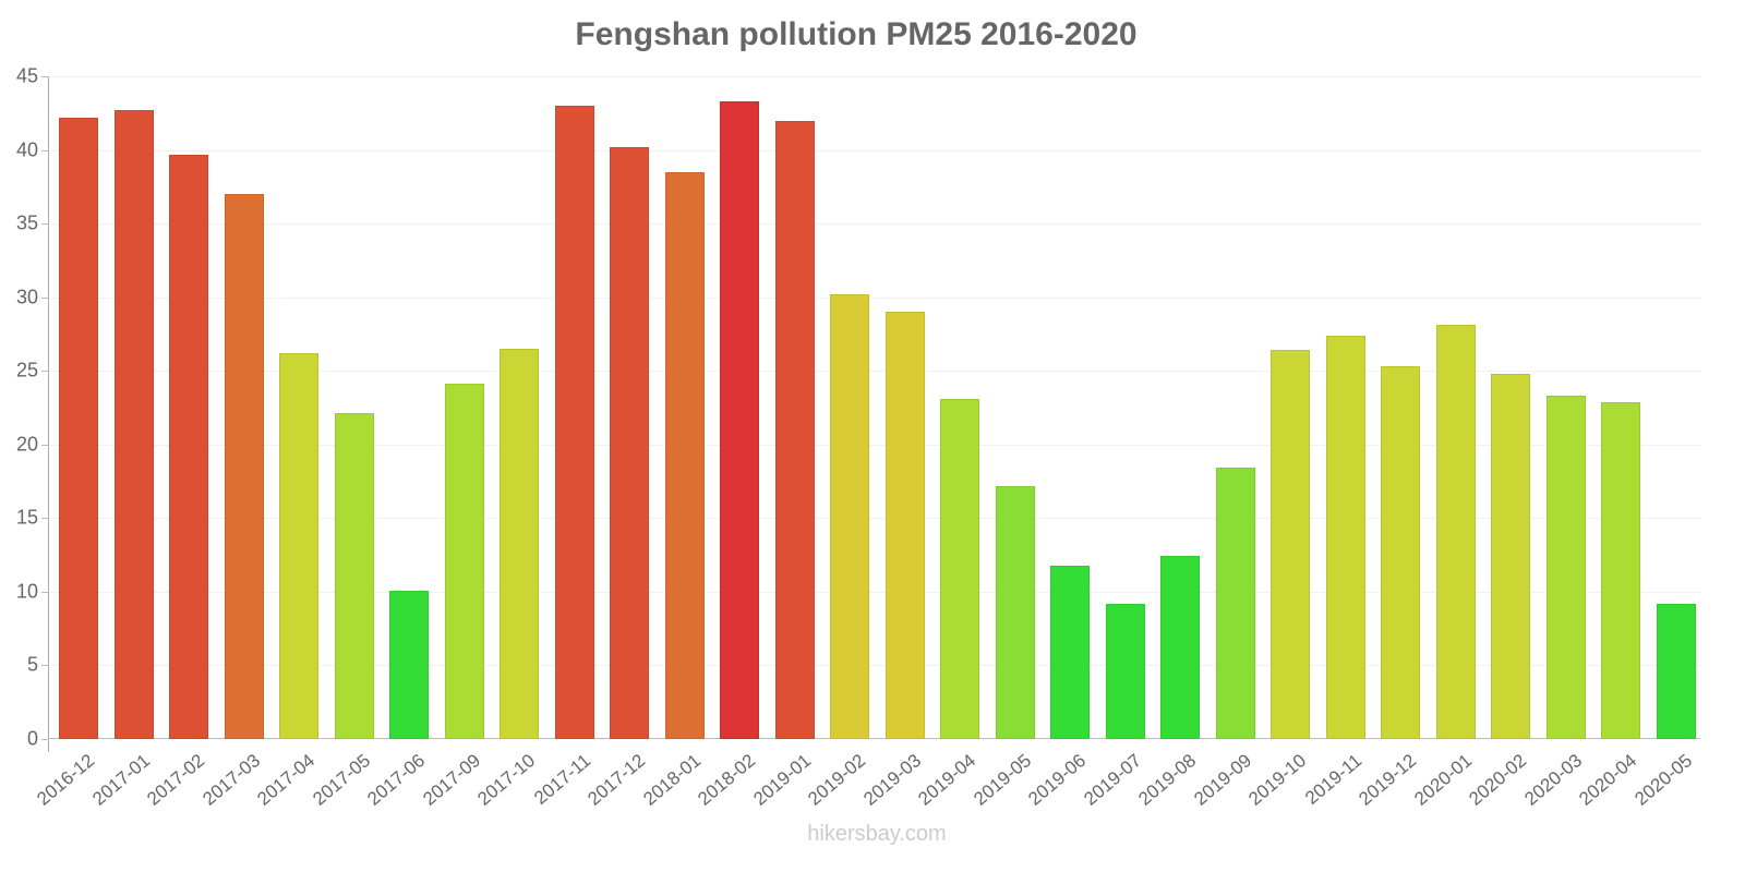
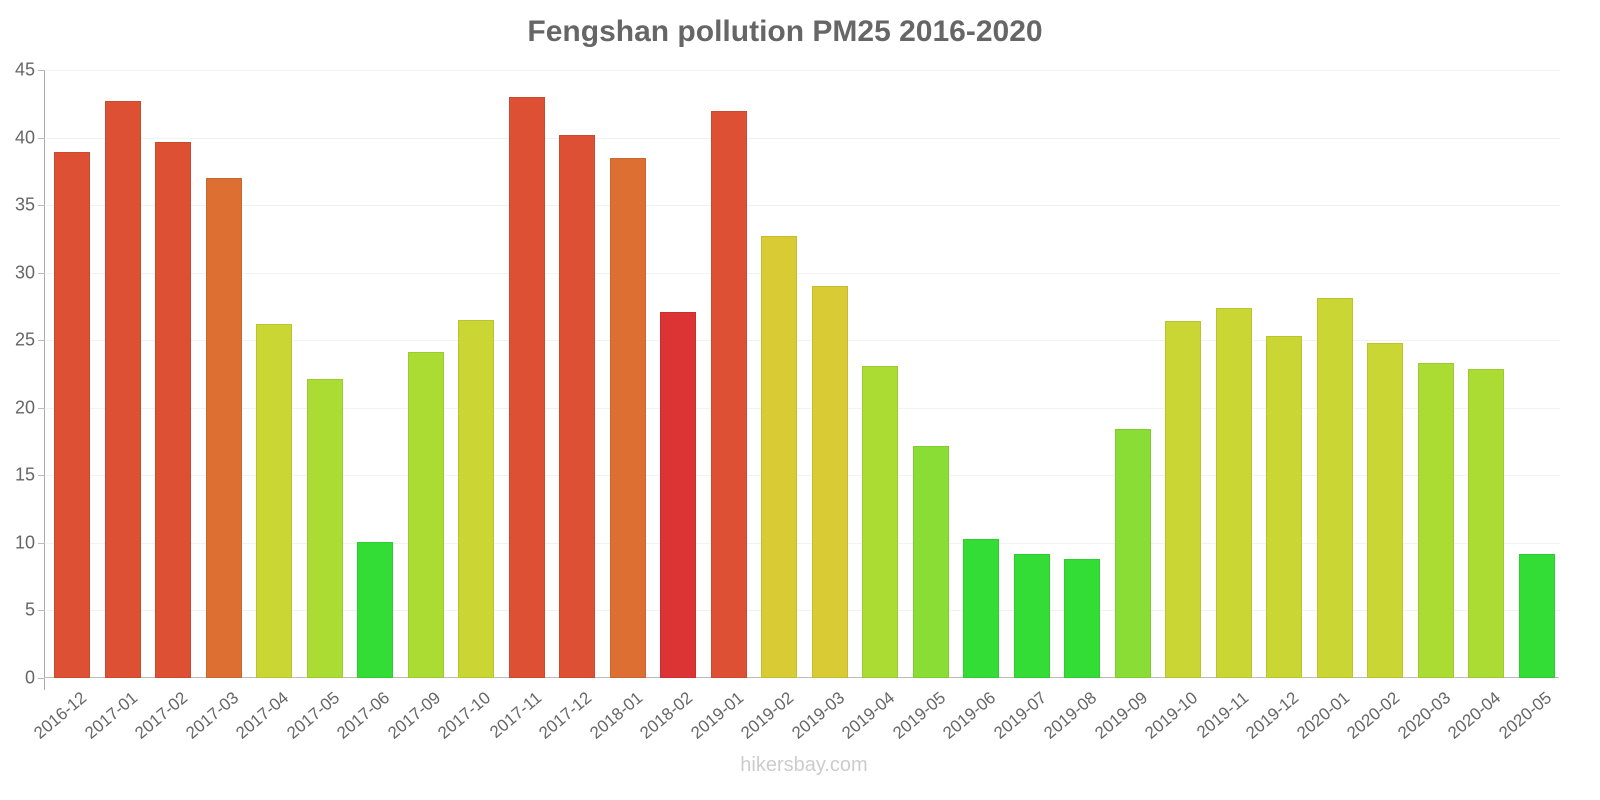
2016-12: 42.2 -> 38.9
2018-02: 43.3 -> 27.1
2019-02: 30.2 -> 32.7
2019-06: 11.8 -> 10.3
2019-08: 12.4 -> 8.8
